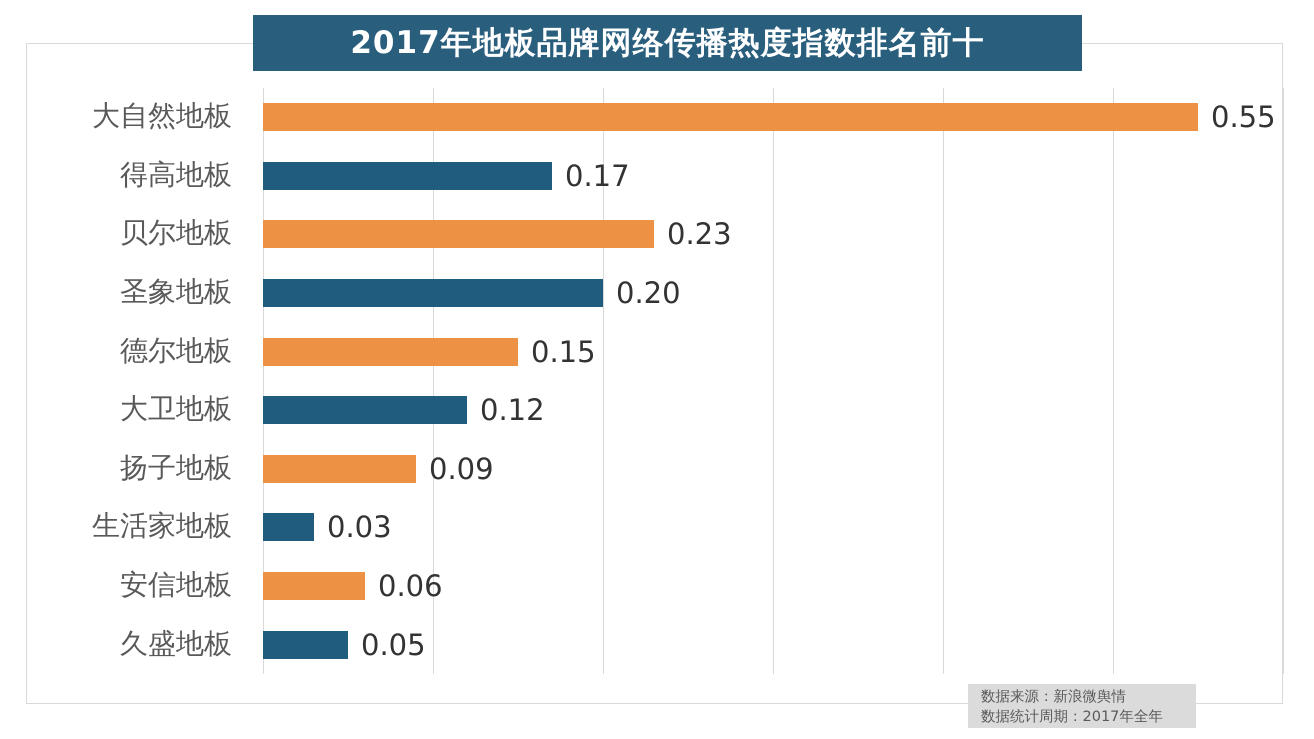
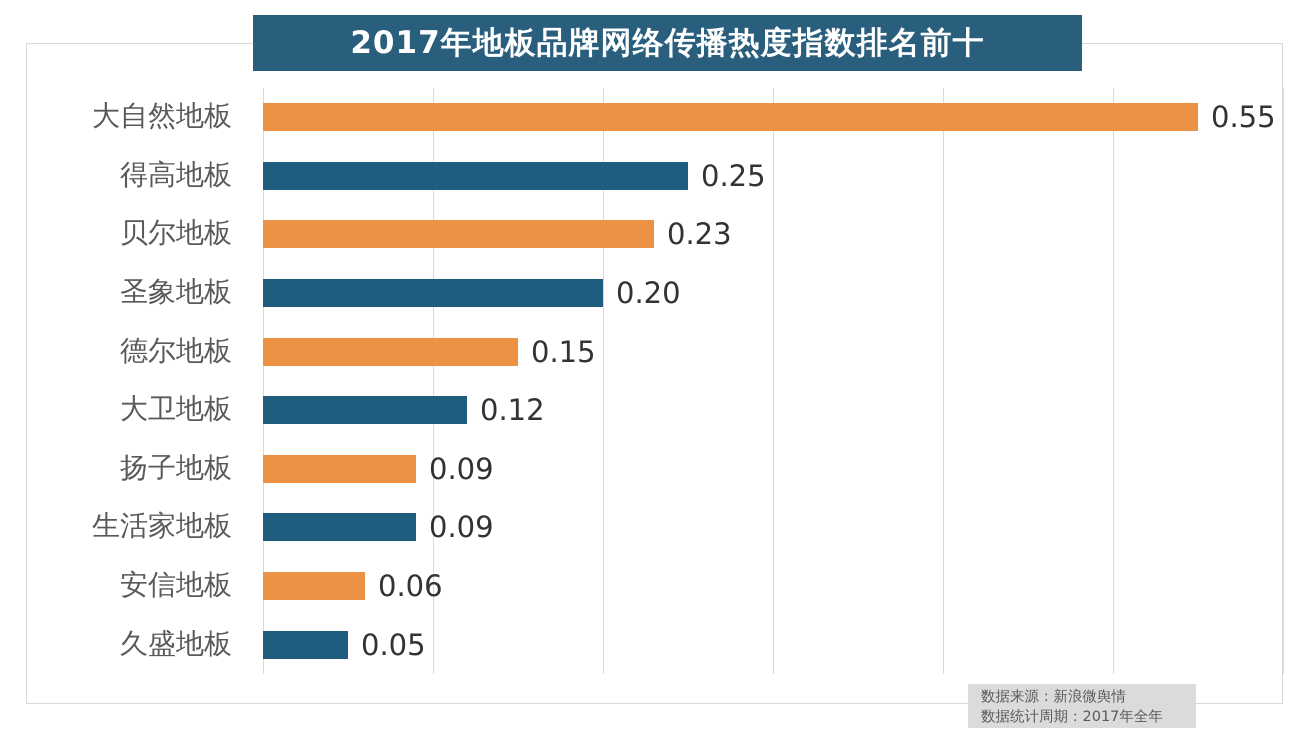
得高地板: 0.17 -> 0.25
生活家地板: 0.03 -> 0.09
